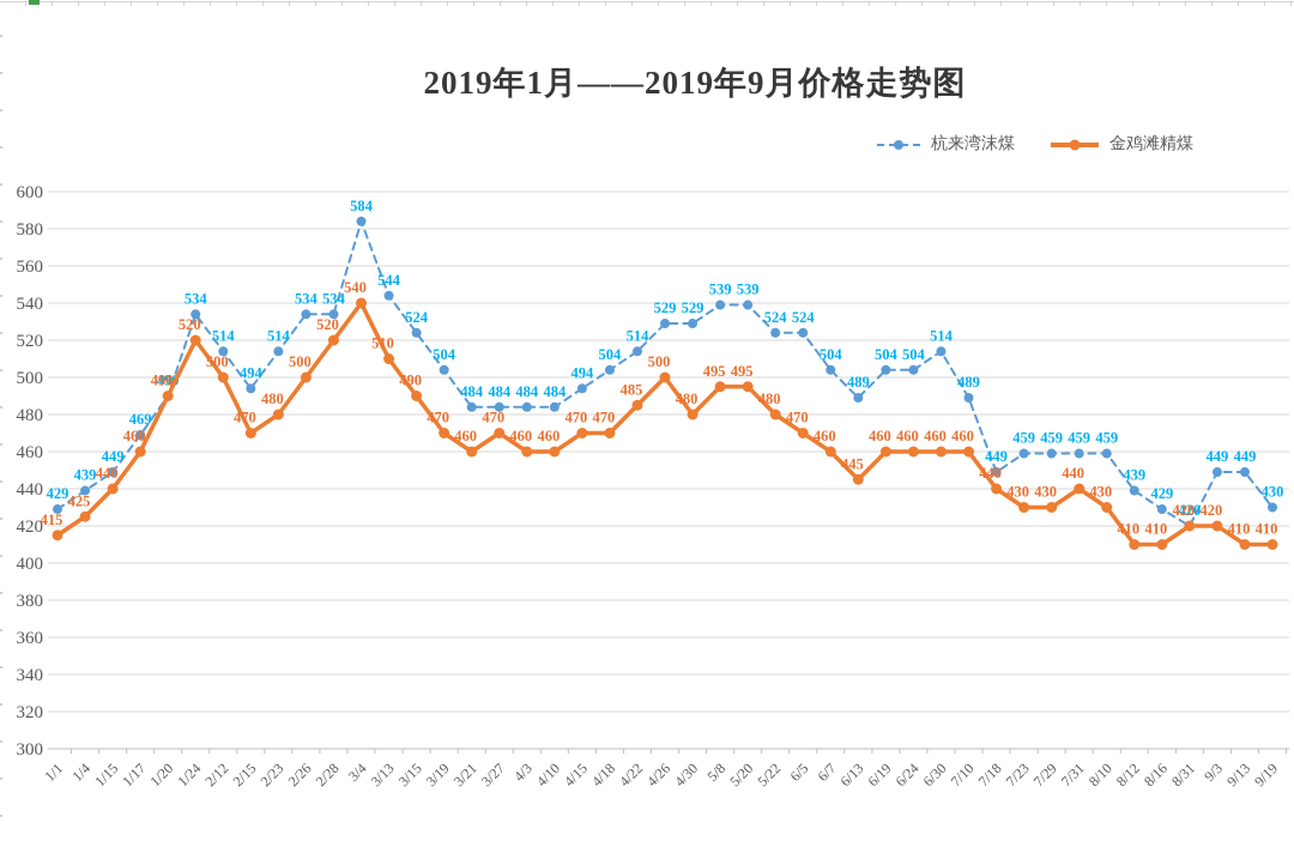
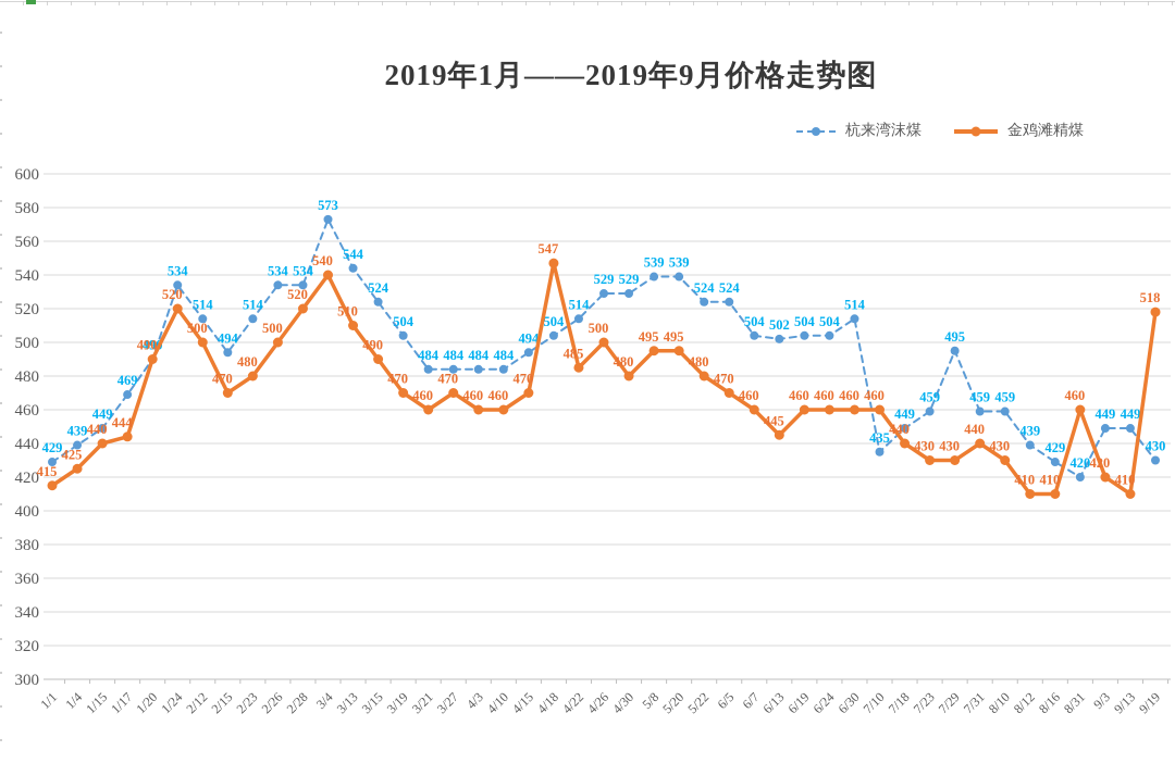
金鸡滩精煤/1/17: 460 -> 444
杭来湾沫煤/3/4: 584 -> 573
金鸡滩精煤/4/18: 470 -> 547
杭来湾沫煤/6/13: 489 -> 502
杭来湾沫煤/7/10: 489 -> 435
杭来湾沫煤/7/29: 459 -> 495
金鸡滩精煤/8/31: 420 -> 460
金鸡滩精煤/9/19: 410 -> 518
